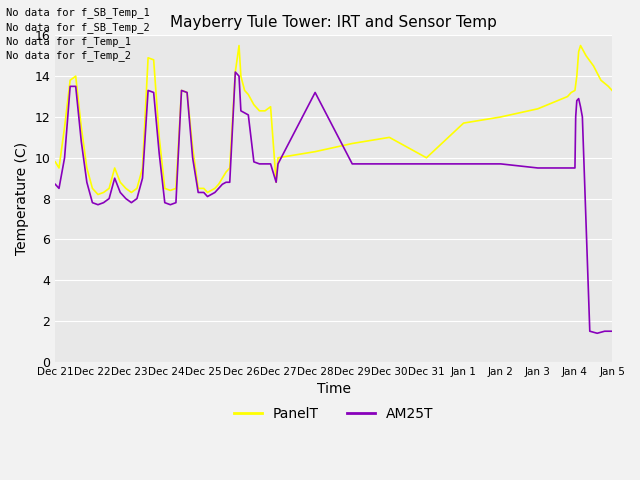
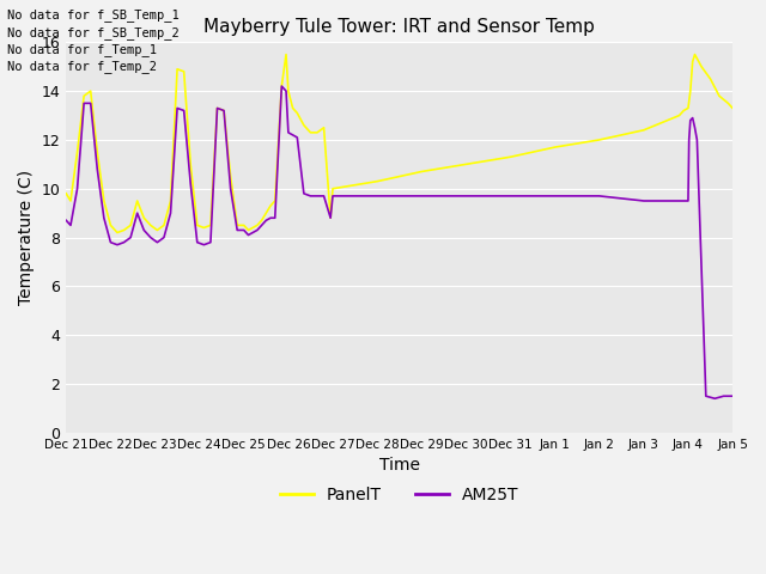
AM25T/Dec 28: 13.2 -> 9.7
PanelT/Dec 31: 10.0 -> 11.3
